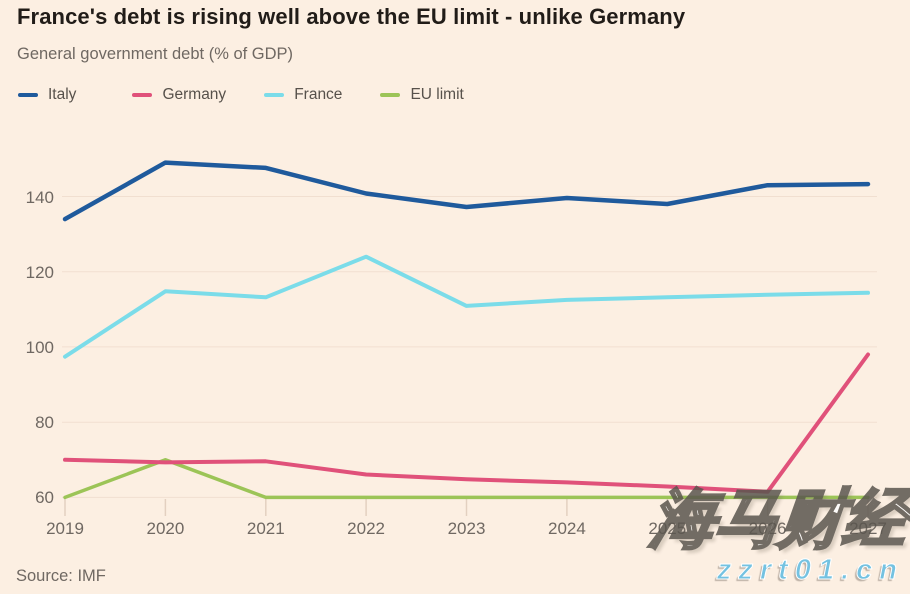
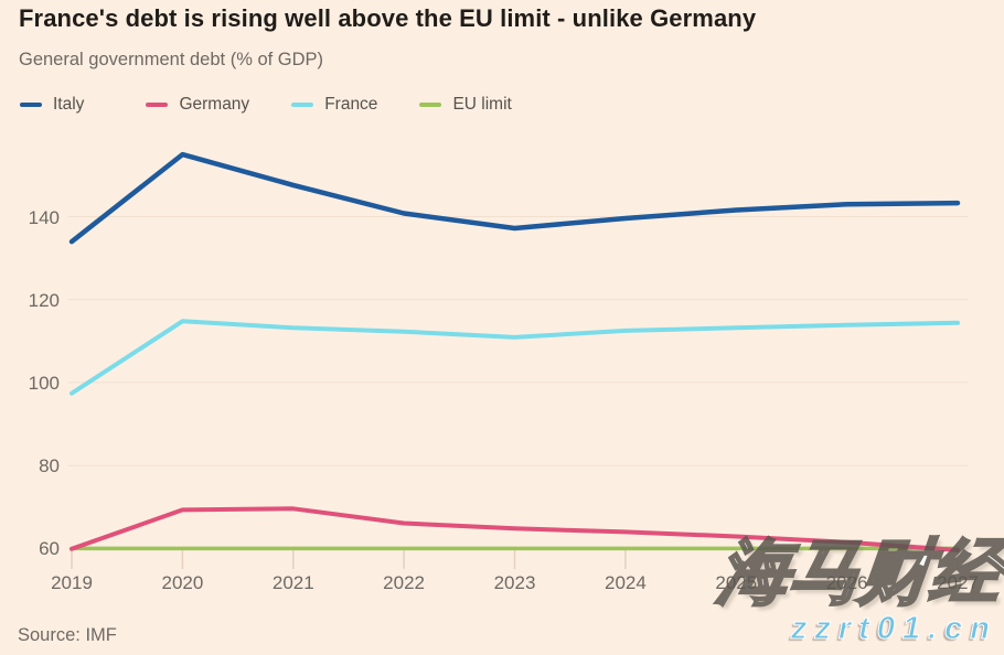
Germany/2019: 70 -> 60
Italy/2020: 149 -> 155
EU limit/2020: 70 -> 60
France/2022: 124 -> 112
Italy/2025: 138 -> 142
Germany/2027: 98 -> 60
